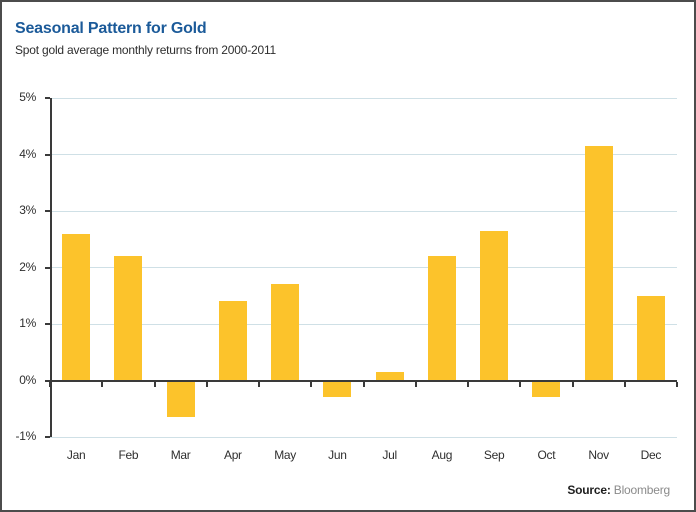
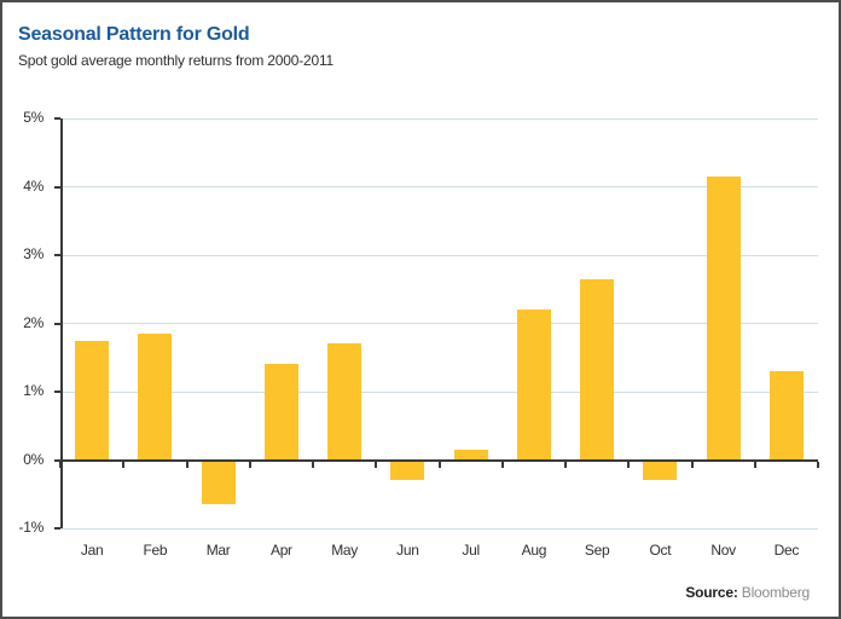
Jan: 2.6% -> 1.8%
Feb: 2.2% -> 1.9%
Dec: 1.5% -> 1.3%
